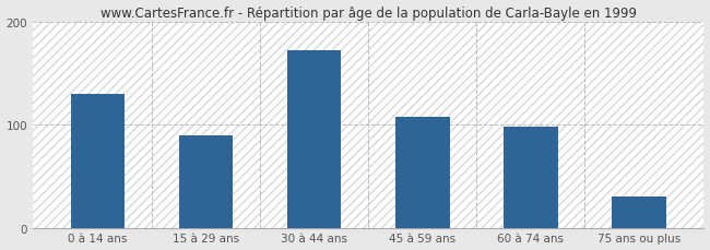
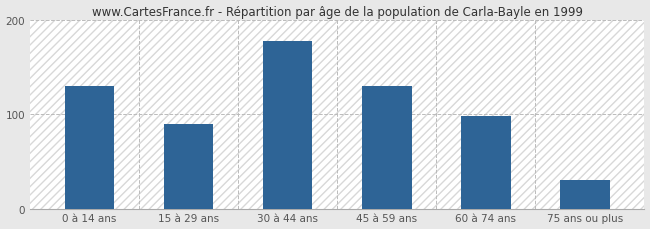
30 à 44 ans: 172 -> 178
45 à 59 ans: 108 -> 130
